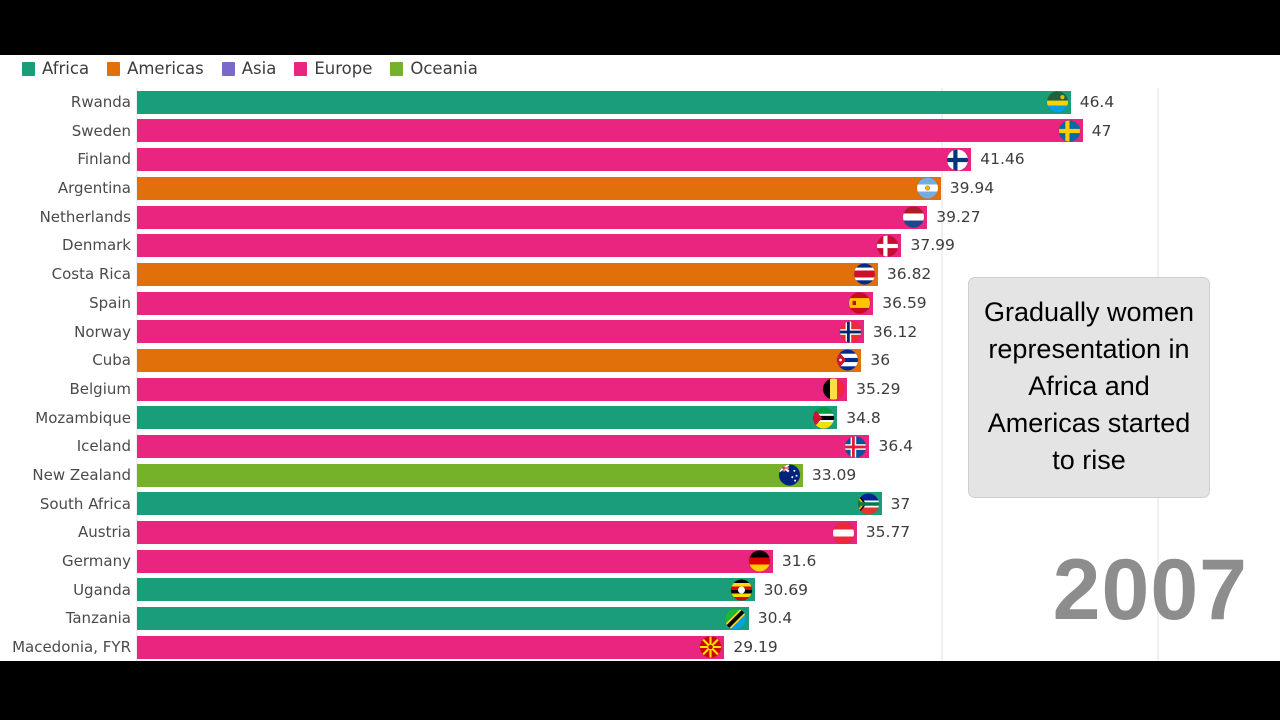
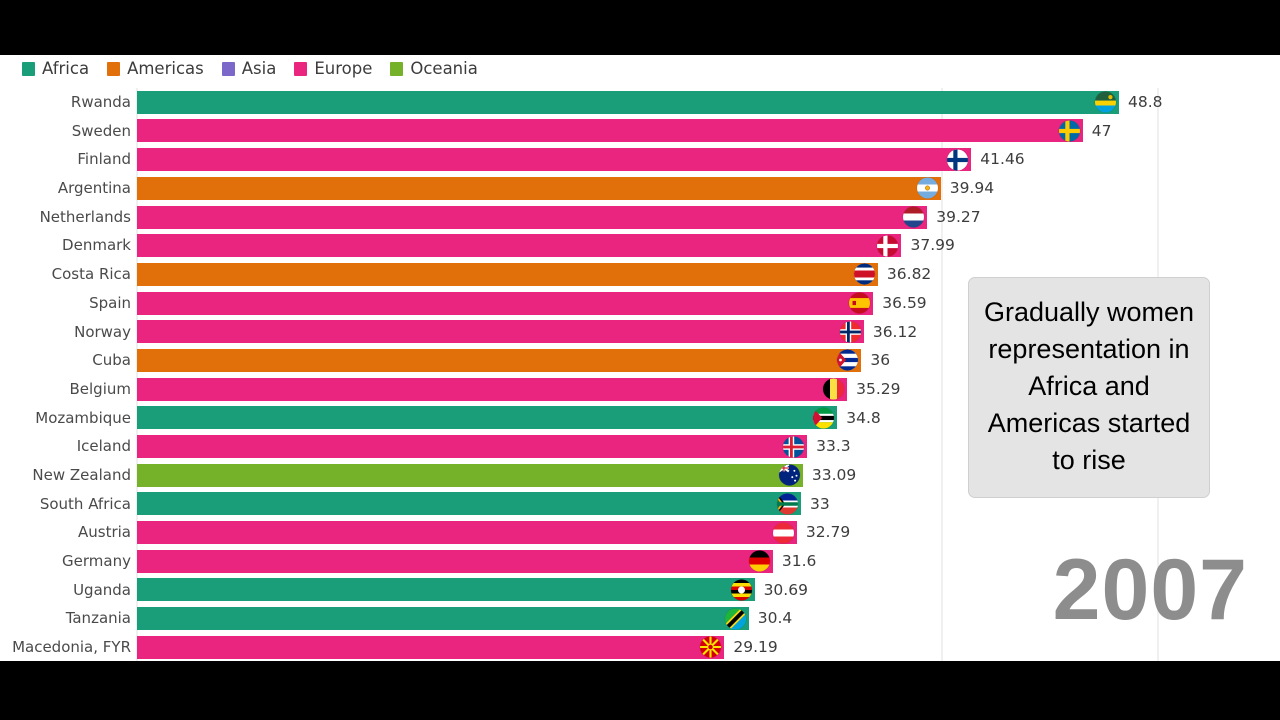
Rwanda: 46.4 -> 48.8
Iceland: 36.4 -> 33.3
South Africa: 37 -> 33
Austria: 35.77 -> 32.79
